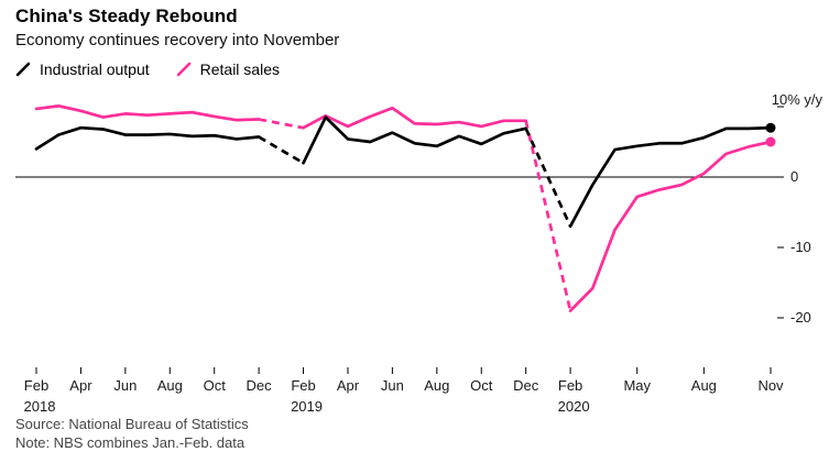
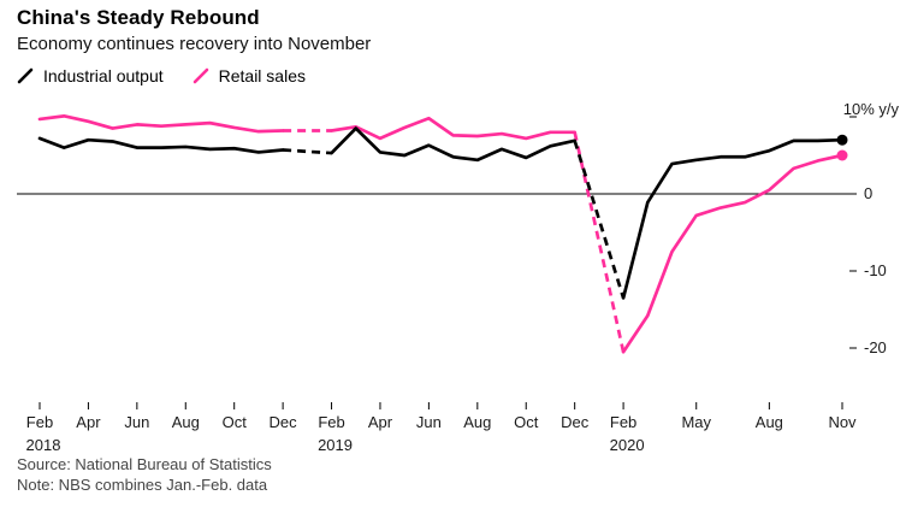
Industrial output/Feb 2018: 4 -> 7
Industrial output/Feb 2019: 2 -> 5
Retail sales/Feb 2019: 7 -> 8
Industrial output/Feb 2020: -7 -> -14
Retail sales/Feb 2020: -19 -> -20
